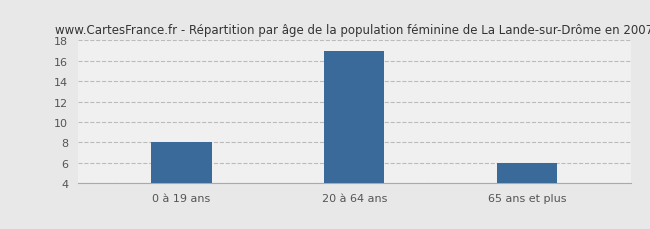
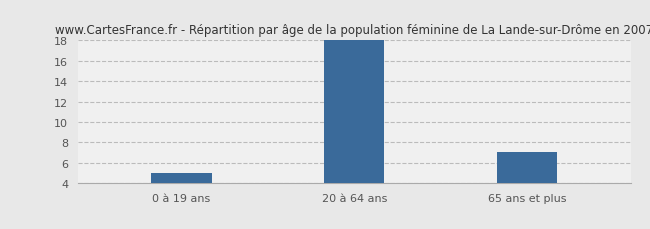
0 à 19 ans: 8 -> 5
20 à 64 ans: 17 -> 18
65 ans et plus: 6 -> 7
